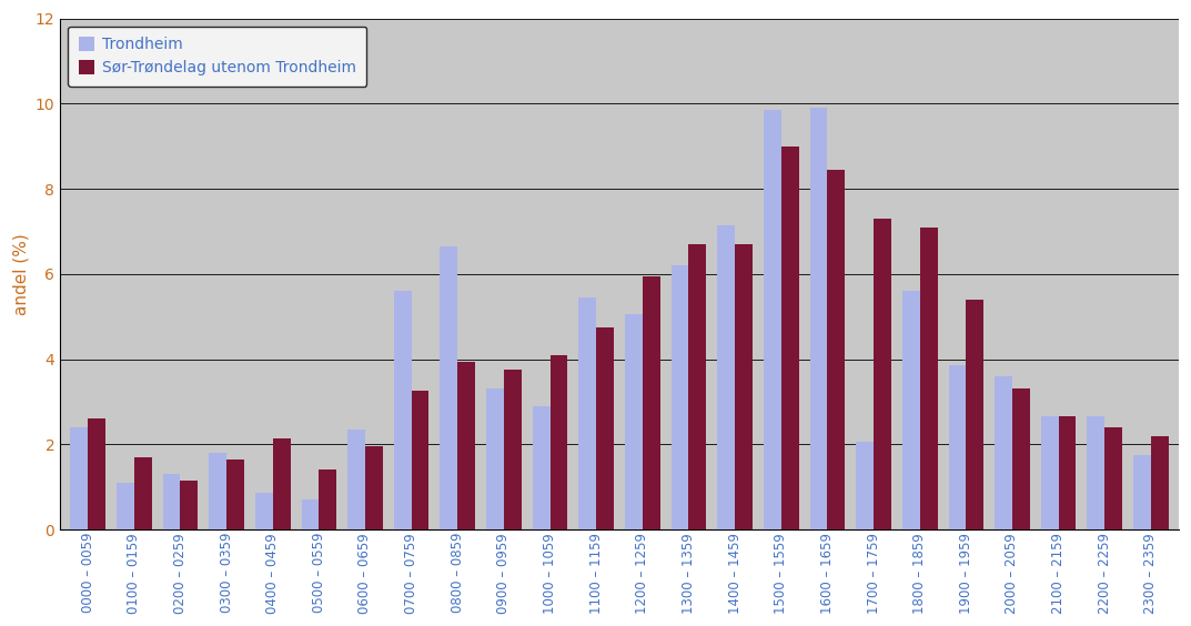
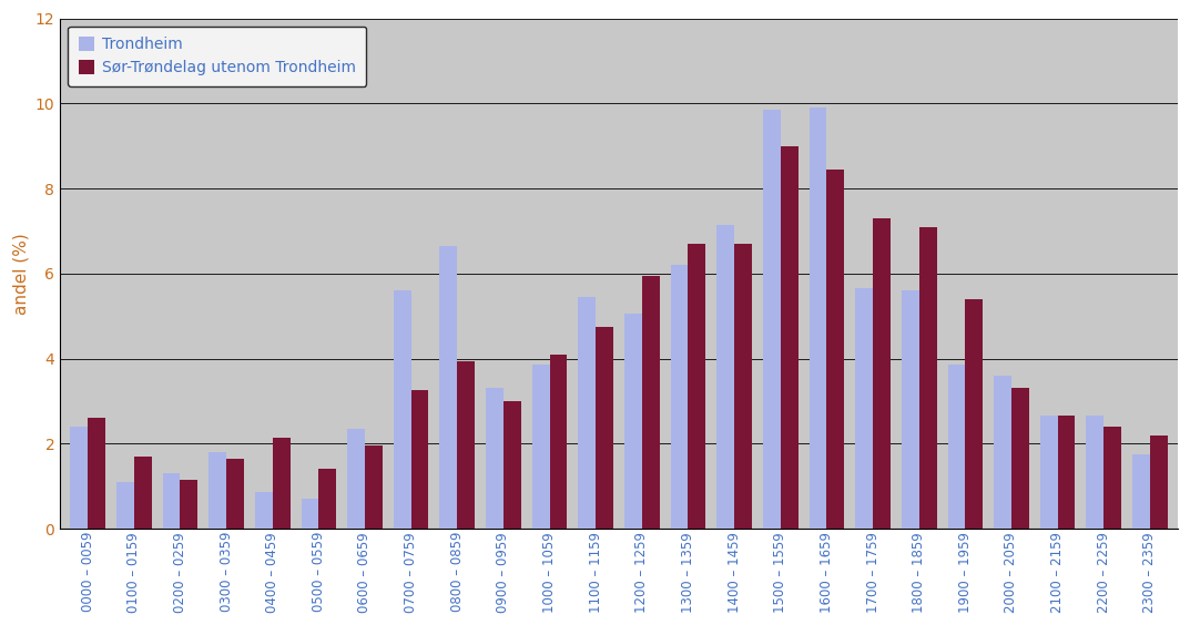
Sør-Trøndelag utenom Trondheim/0900 – 0959: 3.75 -> 3.00
Trondheim/1000 – 1059: 2.90 -> 3.85
Trondheim/1700 – 1759: 2.05 -> 5.65
